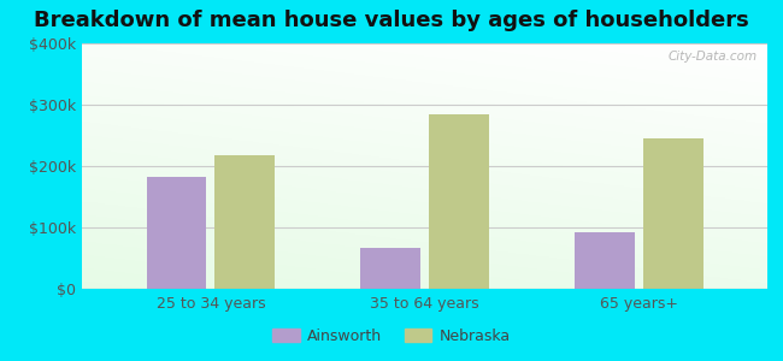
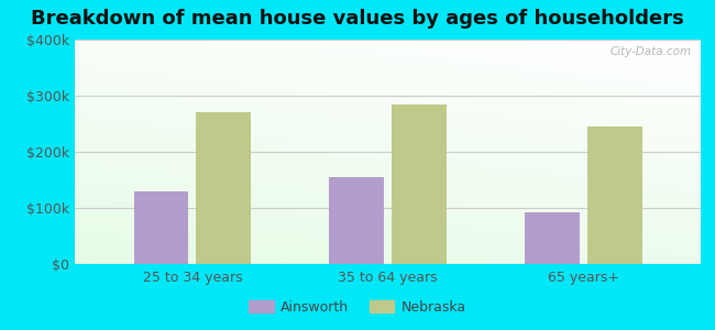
Ainsworth/25 to 34 years: $182k -> $130k
Nebraska/25 to 34 years: $218k -> $270k
Ainsworth/35 to 64 years: $66k -> $155k
